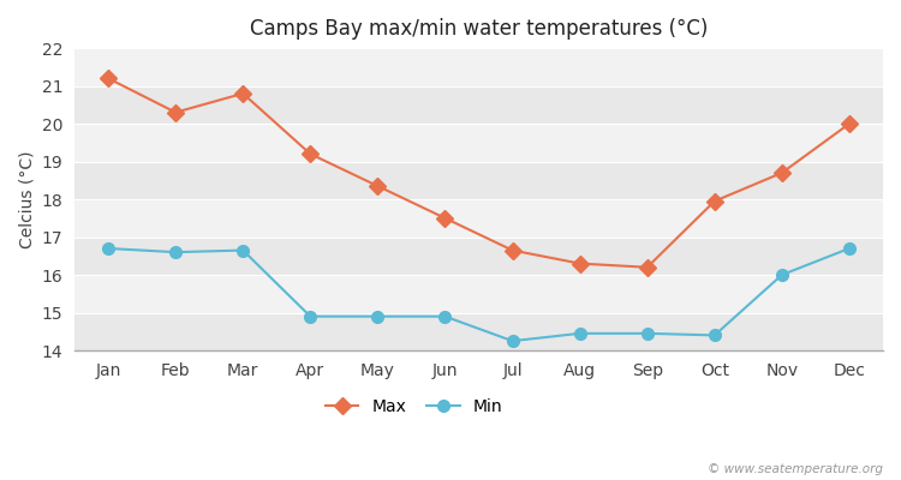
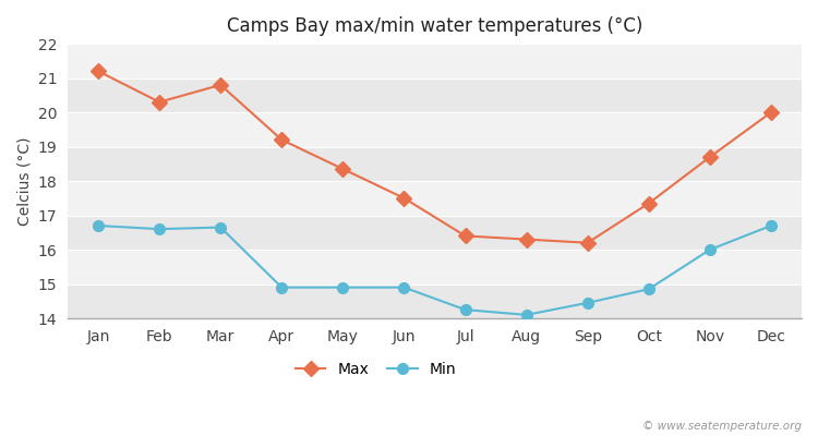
Max/Jul: 16.65 -> 16.40
Min/Aug: 14.45 -> 14.10
Max/Oct: 17.95 -> 17.35
Min/Oct: 14.40 -> 14.85
